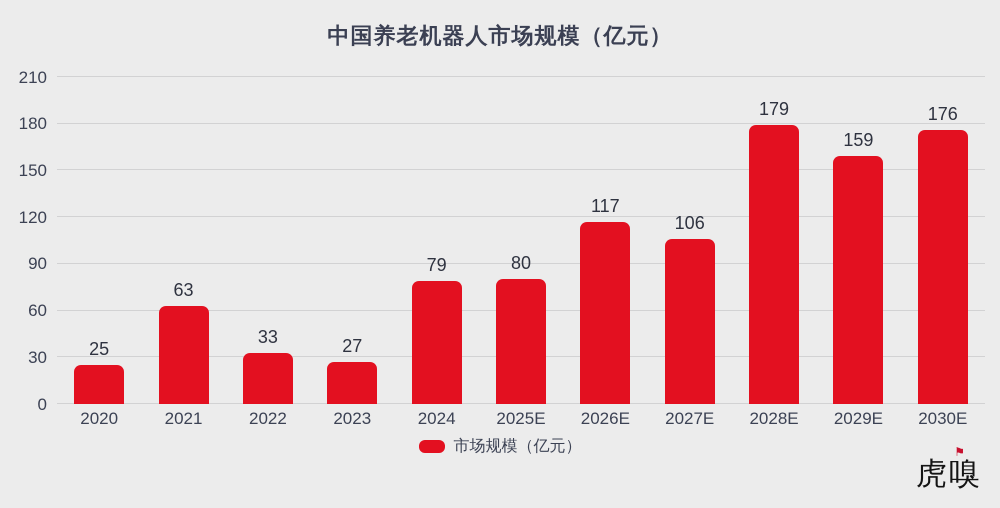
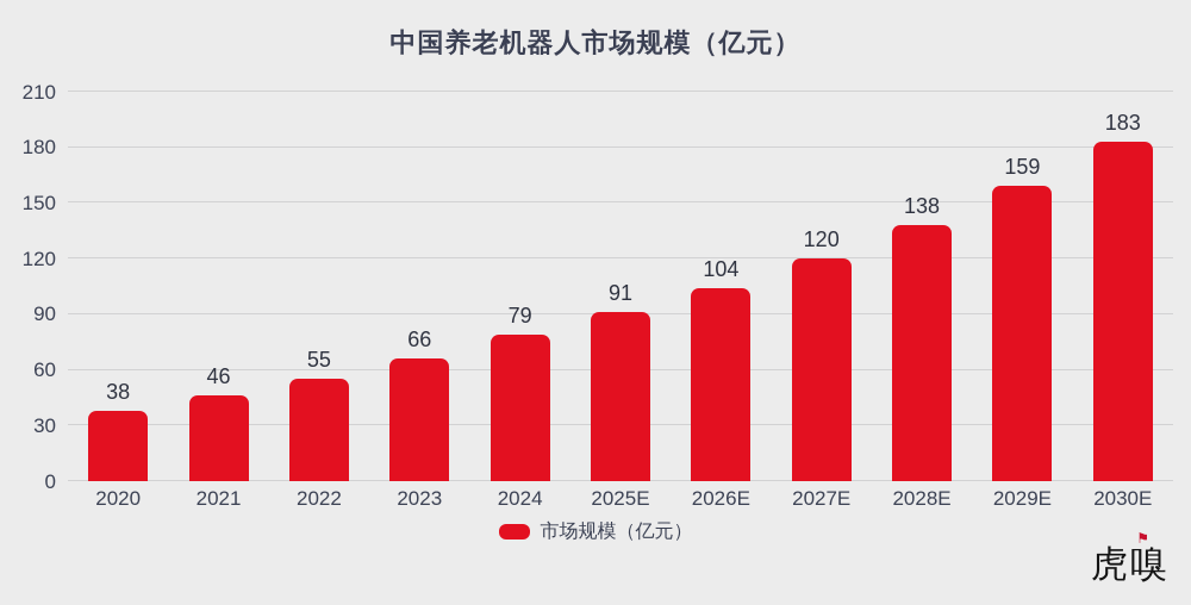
2020: 25 -> 38
2021: 63 -> 46
2022: 33 -> 55
2023: 27 -> 66
2025E: 80 -> 91
2026E: 117 -> 104
2027E: 106 -> 120
2028E: 179 -> 138
2030E: 176 -> 183
